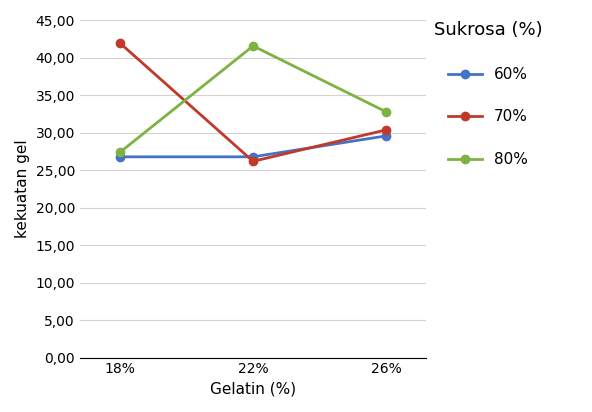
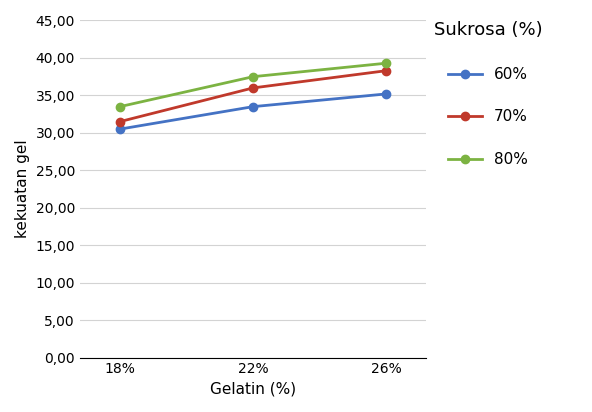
60%/18%: 26,8 -> 30,5
70%/18%: 42,0 -> 31,5
80%/18%: 27,4 -> 33,5
60%/22%: 26,8 -> 33,5
70%/22%: 26,2 -> 36,0
80%/22%: 41,6 -> 37,5
60%/26%: 29,6 -> 35,2
70%/26%: 30,4 -> 38,3
80%/26%: 32,8 -> 39,3
